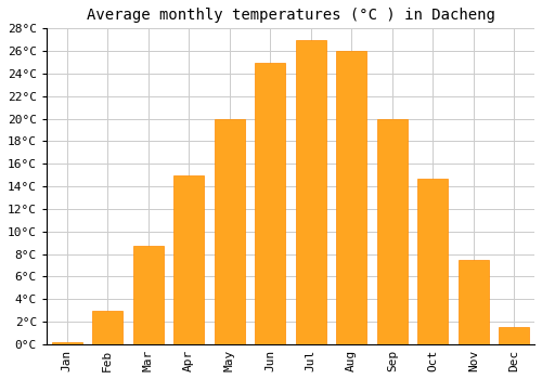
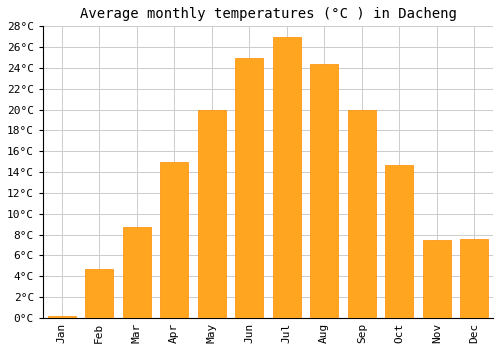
Feb: 3.0°C -> 4.7°C
Aug: 26.0°C -> 24.4°C
Dec: 1.5°C -> 7.6°C
